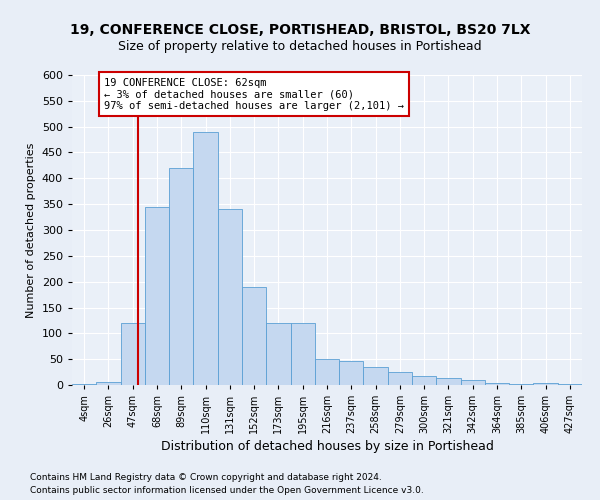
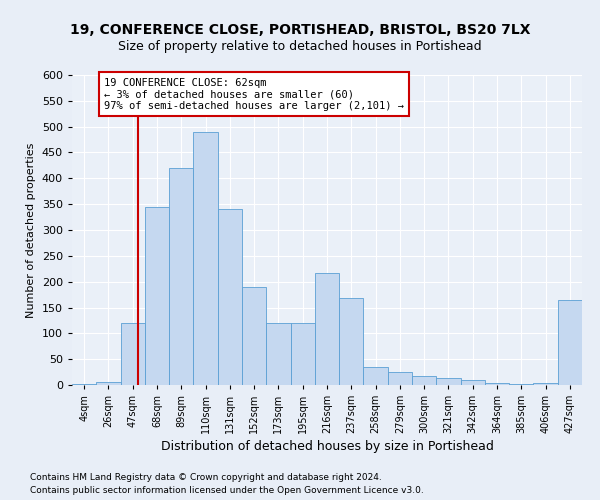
216sqm: 50 -> 216
237sqm: 47 -> 168
427sqm: 2 -> 164
